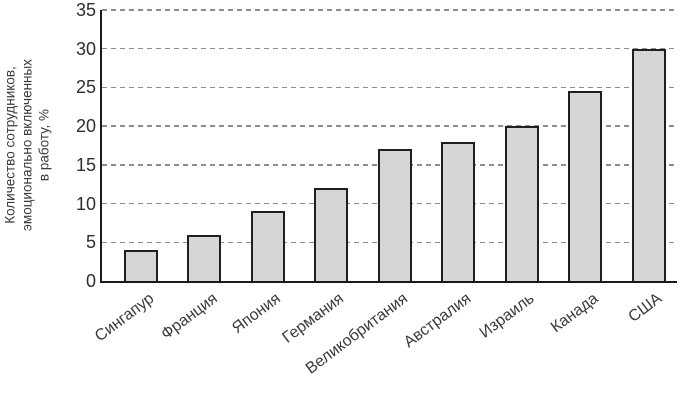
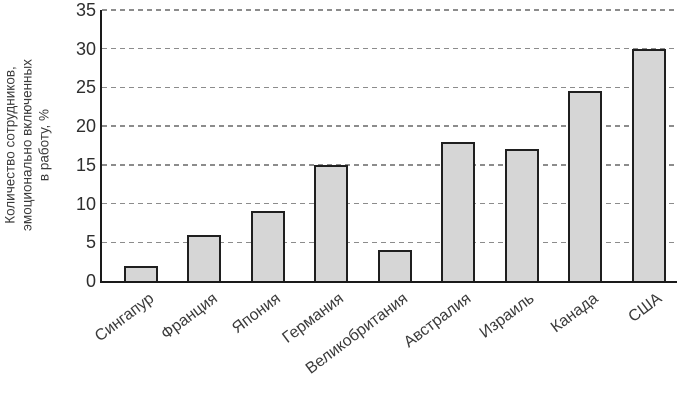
Сингапур: 4 -> 2
Германия: 12 -> 15
Великобритания: 17 -> 4
Израиль: 20 -> 17
